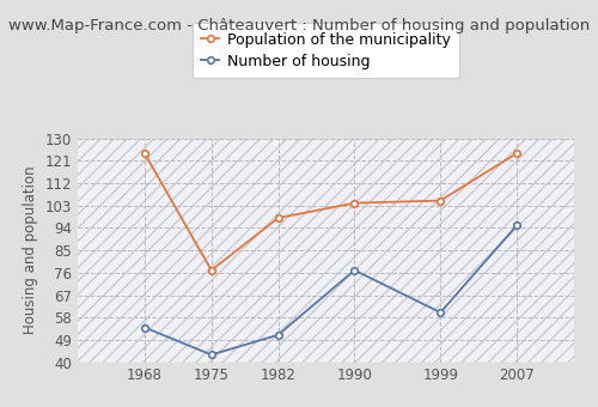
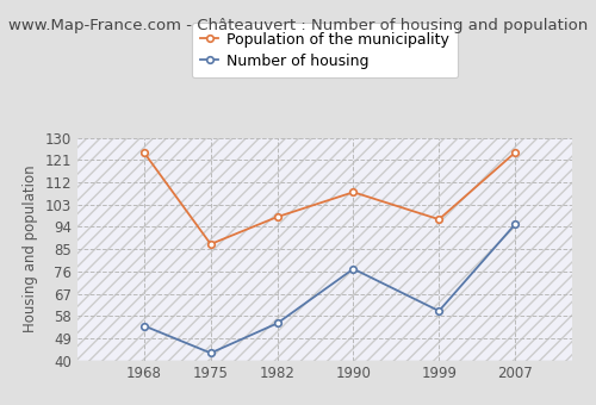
Population of the municipality/1975: 77 -> 87
Number of housing/1982: 51 -> 55
Population of the municipality/1990: 104 -> 108
Population of the municipality/1999: 105 -> 97
